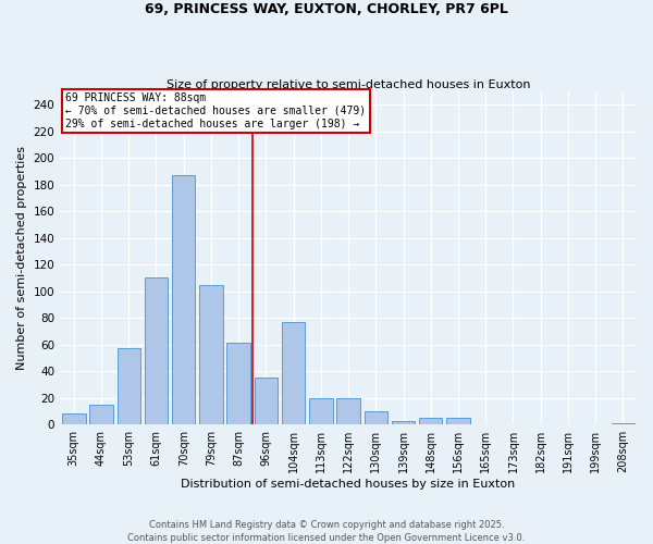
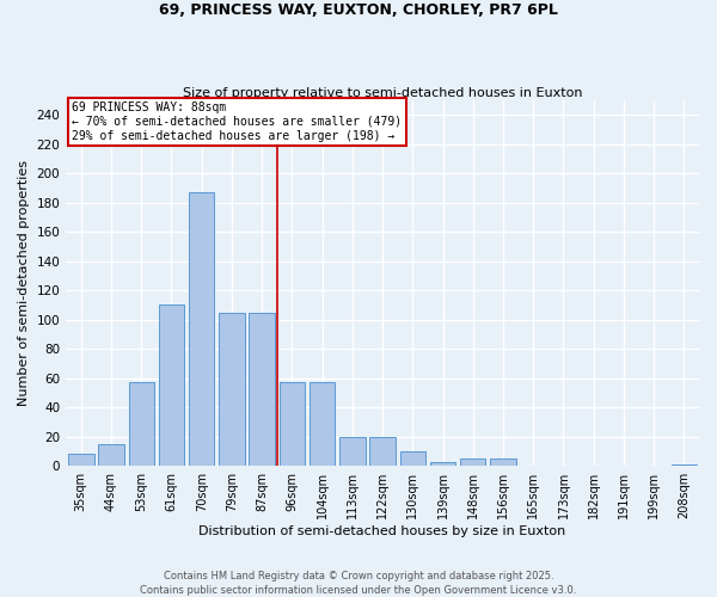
87sqm: 61 -> 105
96sqm: 35 -> 57
104sqm: 77 -> 57
